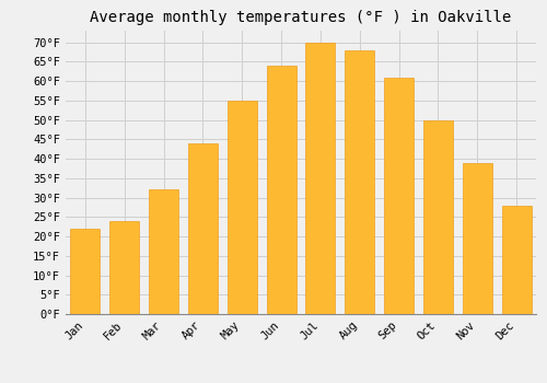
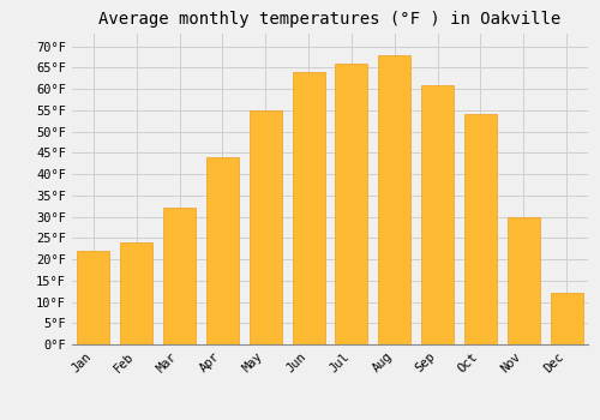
Jul: 70°F -> 66°F
Oct: 50°F -> 54°F
Nov: 39°F -> 30°F
Dec: 28°F -> 12°F
